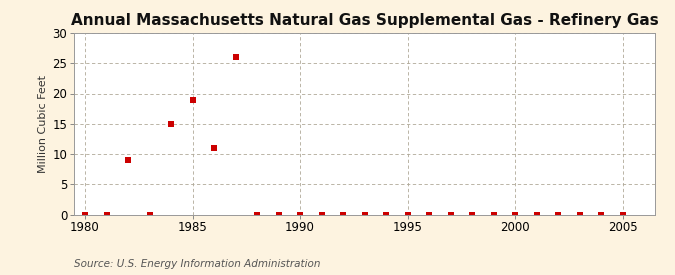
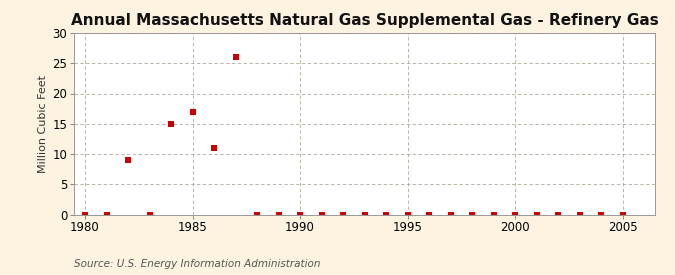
1985: 19 -> 17
